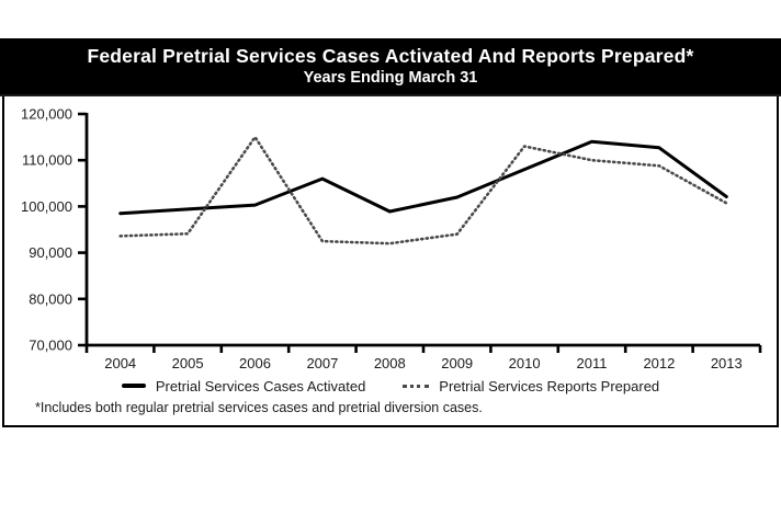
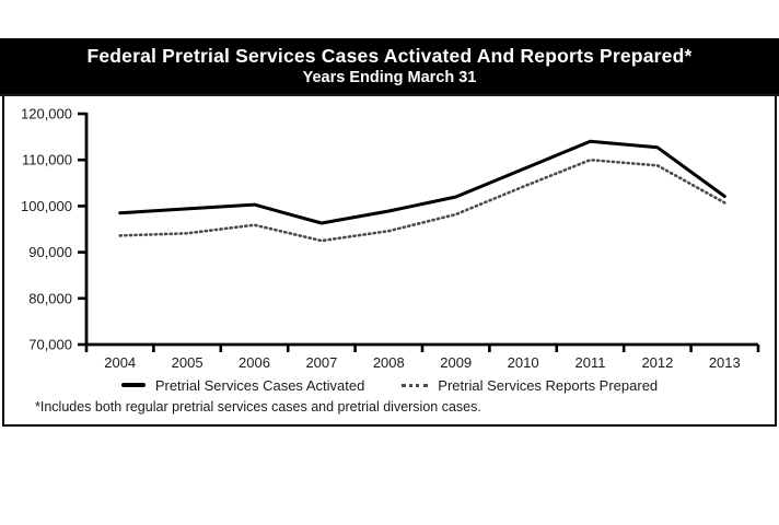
Pretrial Services Reports Prepared/2006: 115000 -> 96000
Pretrial Services Cases Activated/2007: 106000 -> 96000
Pretrial Services Reports Prepared/2008: 92000 -> 95000
Pretrial Services Reports Prepared/2009: 94000 -> 98000
Pretrial Services Reports Prepared/2010: 113000 -> 104000
